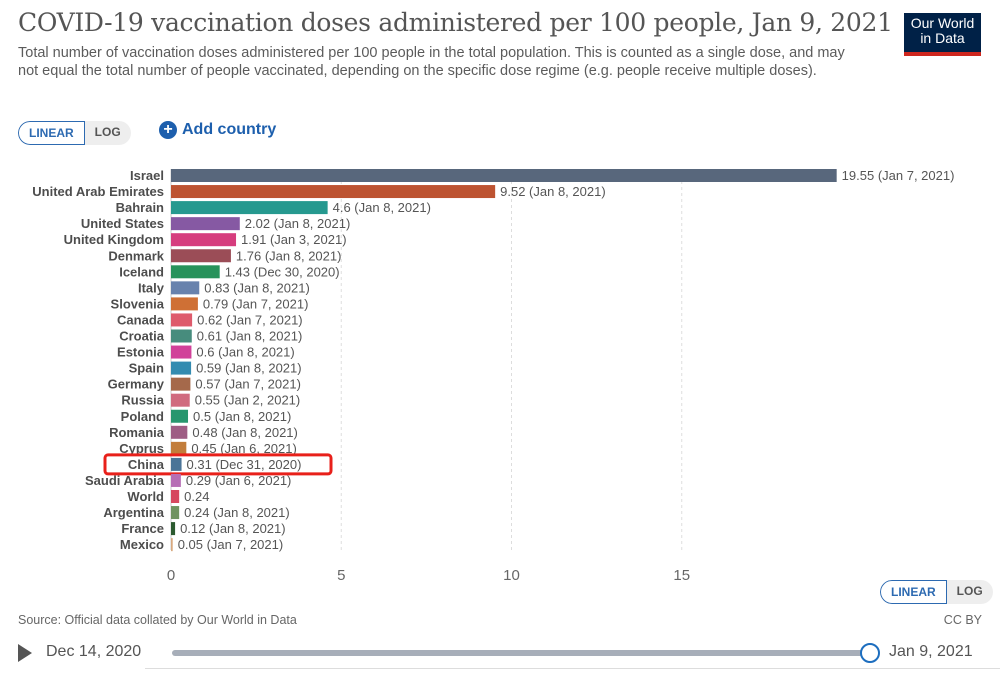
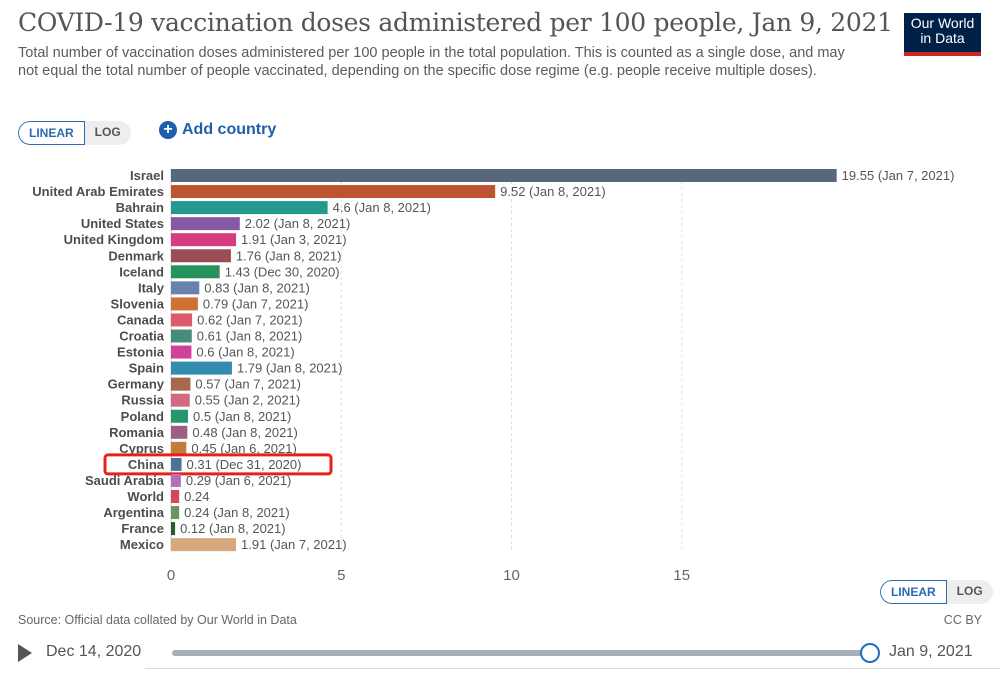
Spain: 0.59 -> 1.79
Mexico: 0.05 -> 1.91
